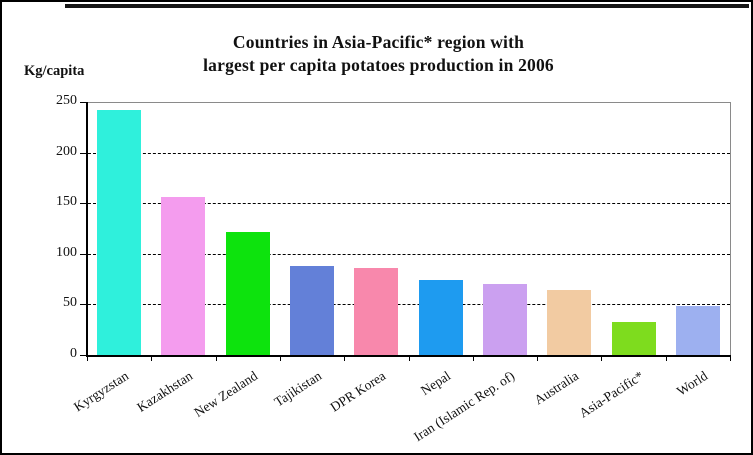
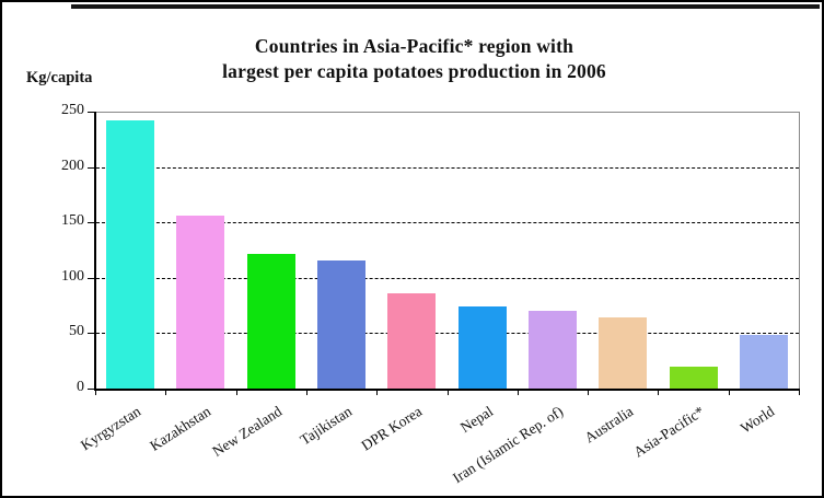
Tajikistan: 88 -> 116
Asia-Pacific*: 33 -> 20
